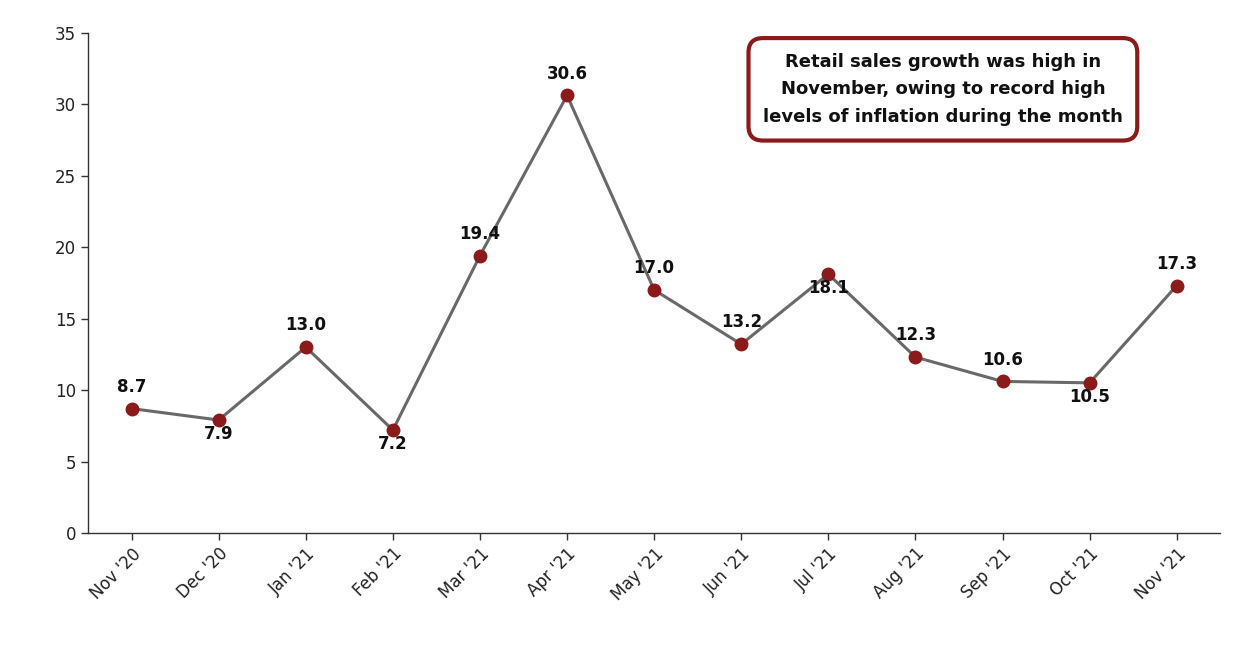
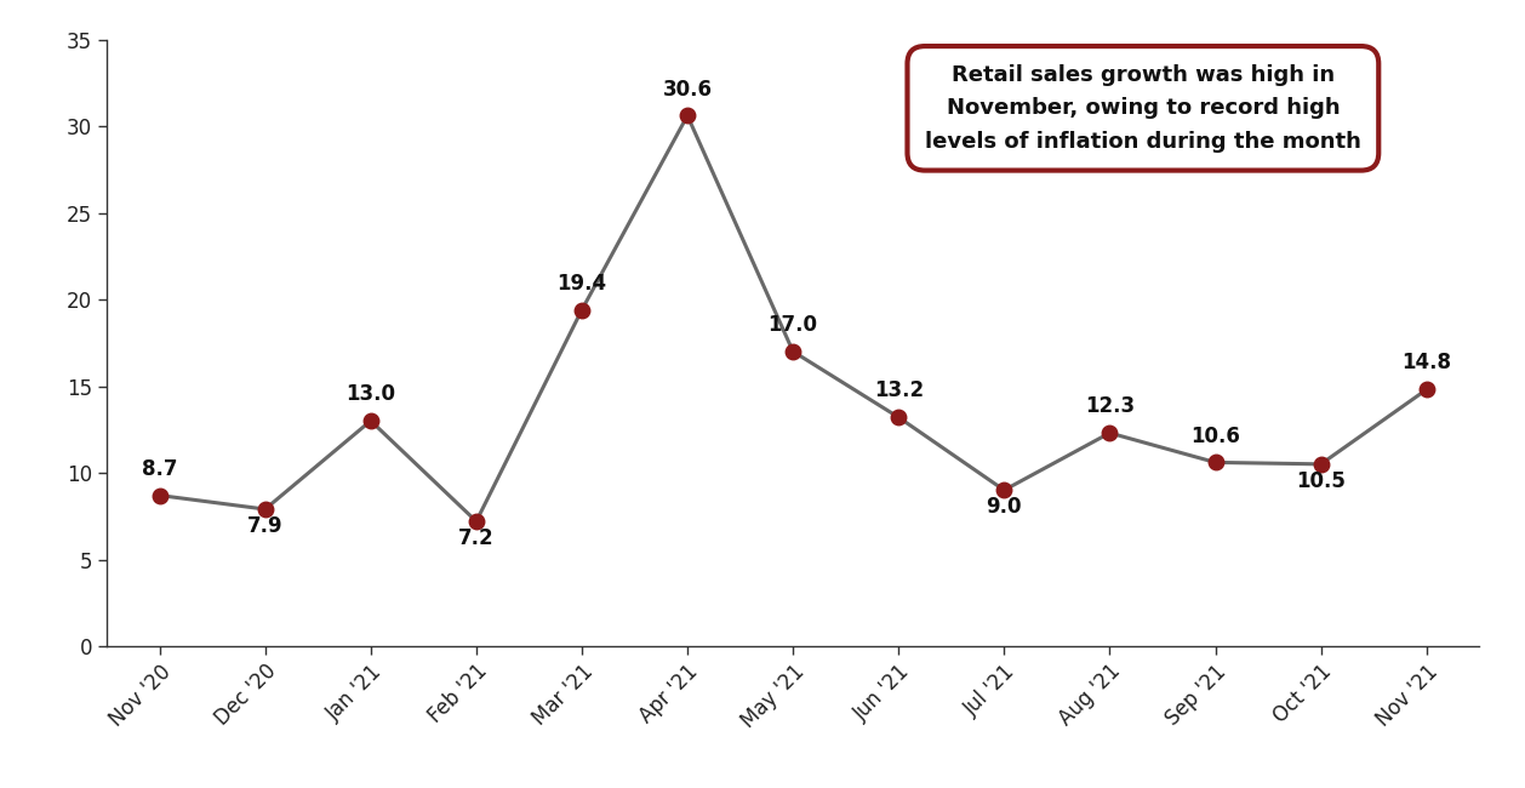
Jul '21: 18.1 -> 9.0
Nov '21: 17.3 -> 14.8
